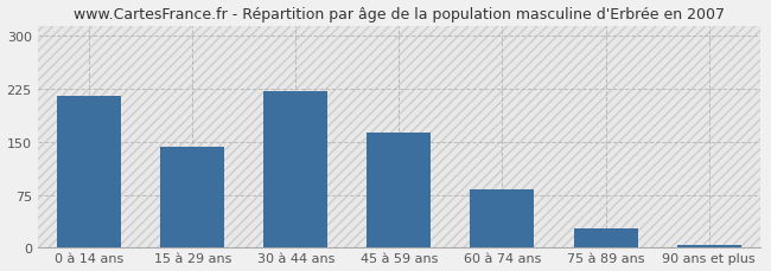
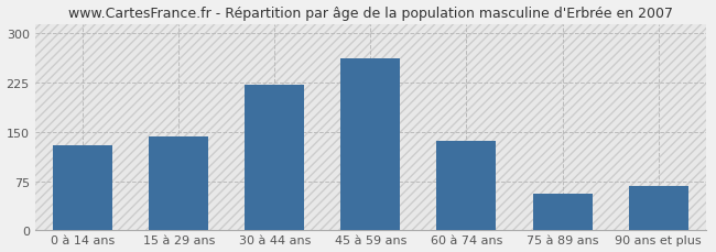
0 à 14 ans: 215 -> 130
45 à 59 ans: 163 -> 262
60 à 74 ans: 83 -> 136
75 à 89 ans: 27 -> 56
90 ans et plus: 4 -> 68
